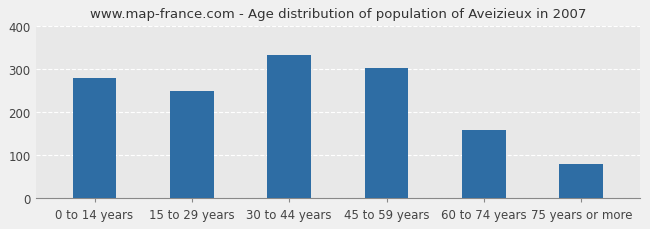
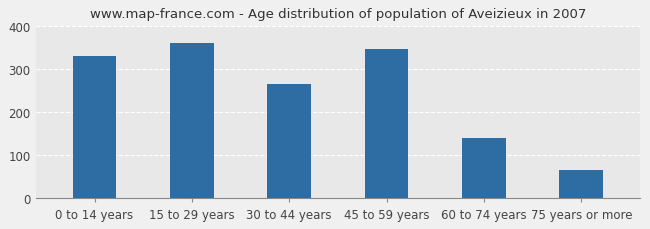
0 to 14 years: 278 -> 330
15 to 29 years: 248 -> 360
30 to 44 years: 332 -> 265
45 to 59 years: 302 -> 345
60 to 74 years: 158 -> 140
75 years or more: 78 -> 65
